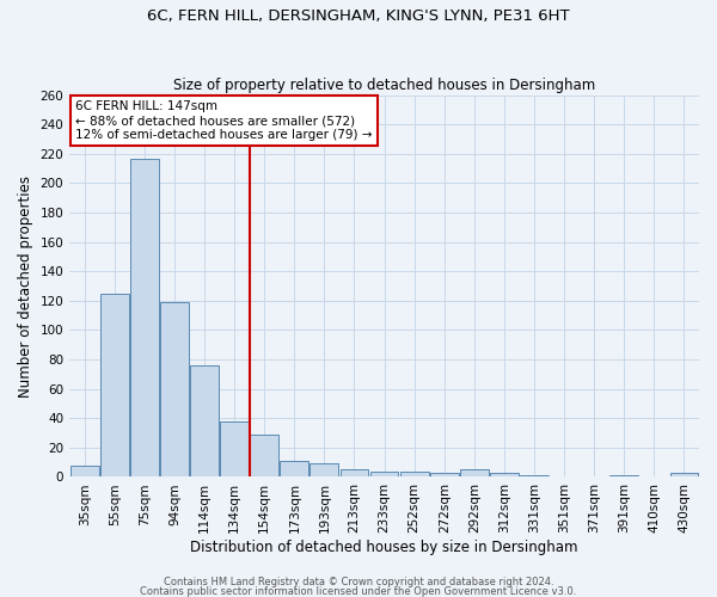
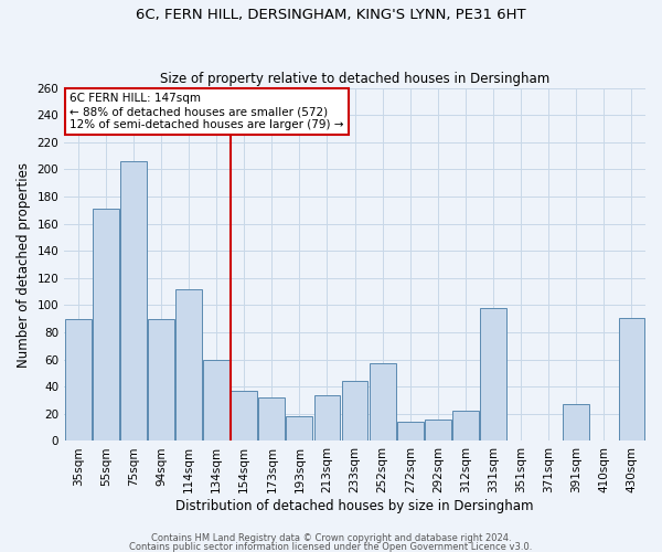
35sqm: 8 -> 90
55sqm: 125 -> 171
75sqm: 217 -> 206
94sqm: 119 -> 90
114sqm: 76 -> 112
134sqm: 38 -> 60
154sqm: 29 -> 37
173sqm: 11 -> 32
193sqm: 9 -> 18
213sqm: 5 -> 34
233sqm: 4 -> 44
252sqm: 4 -> 57
272sqm: 3 -> 14
292sqm: 5 -> 16
312sqm: 3 -> 22
331sqm: 1 -> 98
391sqm: 1 -> 27
430sqm: 3 -> 91
